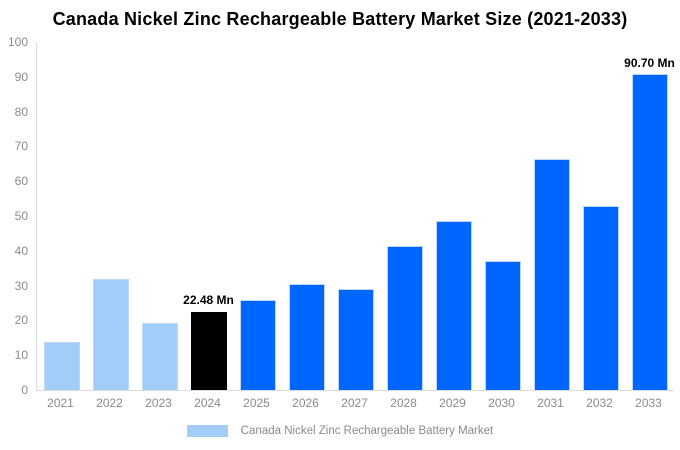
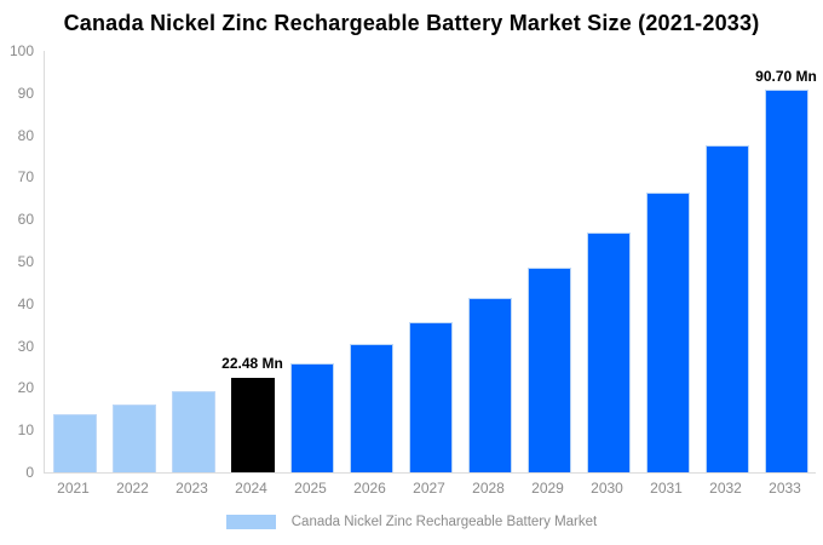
2022: 32 -> 16
2027: 29 -> 36
2030: 37 -> 57
2032: 53 -> 78
